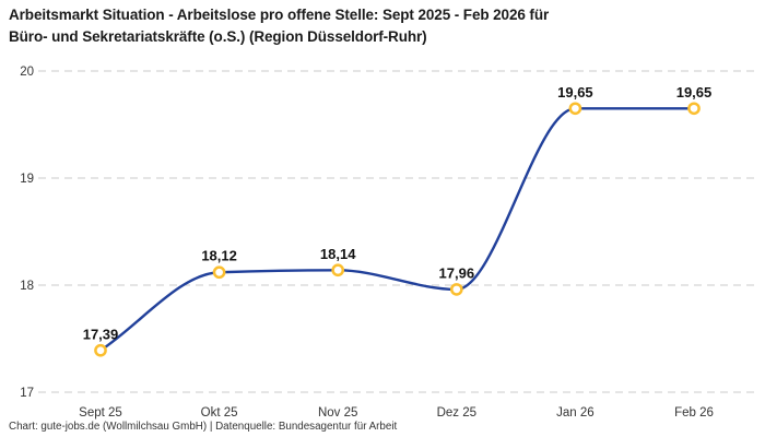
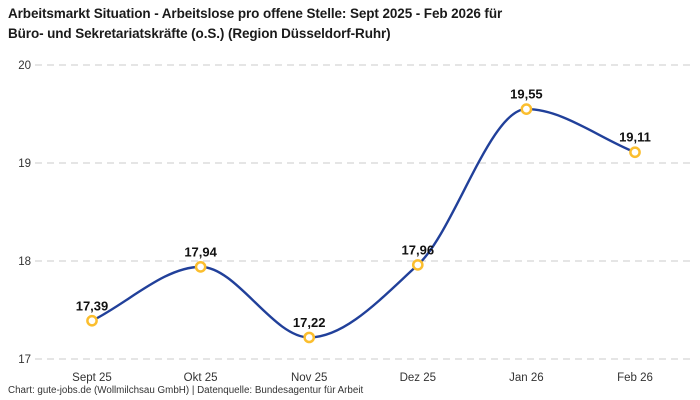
Okt 25: 18,12 -> 17,94
Nov 25: 18,14 -> 17,22
Jan 26: 19,65 -> 19,55
Feb 26: 19,65 -> 19,11
